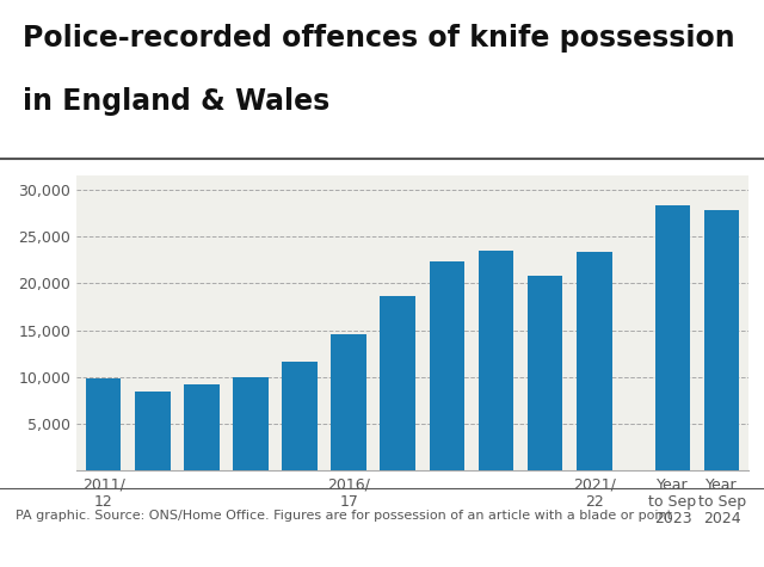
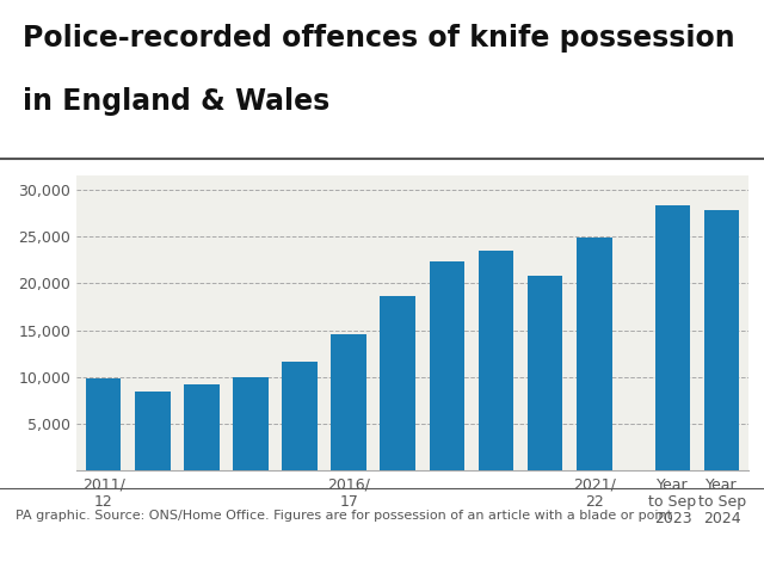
2021/ 22: 23,400 -> 24,900
